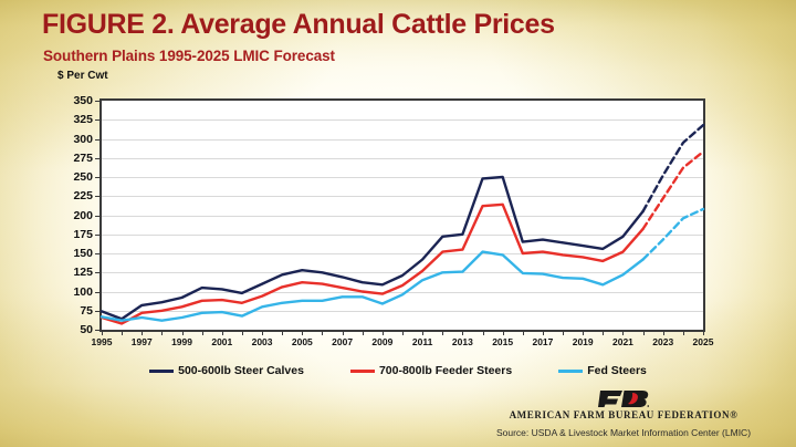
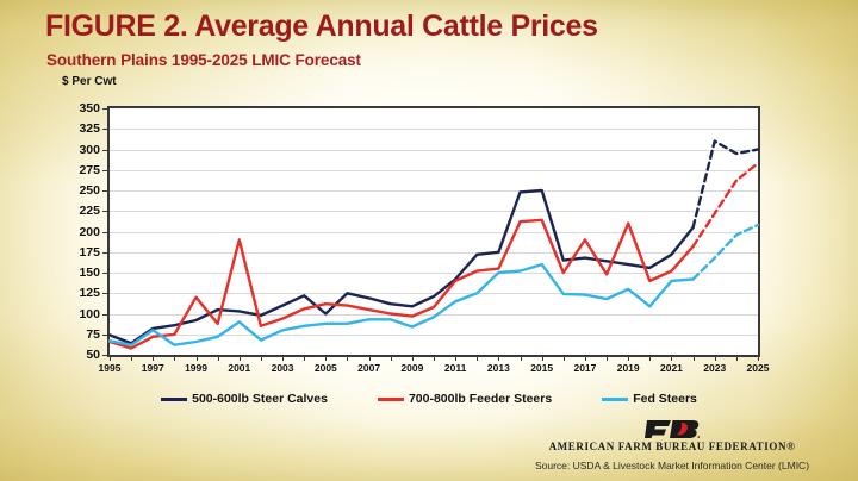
Fed Steers/1997: 70 -> 80
700-800lb Feeder Steers/1999: 80 -> 120
700-800lb Feeder Steers/2001: 90 -> 190
Fed Steers/2001: 70 -> 90
500-600lb Steer Calves/2005: 130 -> 100
700-800lb Feeder Steers/2011: 130 -> 140
Fed Steers/2013: 130 -> 150
Fed Steers/2015: 150 -> 160
700-800lb Feeder Steers/2017: 150 -> 190
700-800lb Feeder Steers/2019: 140 -> 210
Fed Steers/2019: 120 -> 130
Fed Steers/2021: 120 -> 140
500-600lb Steer Calves/2023: 250 -> 310
500-600lb Steer Calves/2025: 320 -> 300
